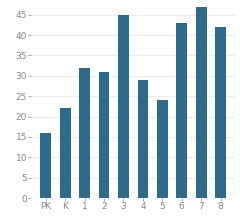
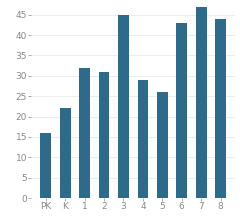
5: 24 -> 26
8: 42 -> 44
